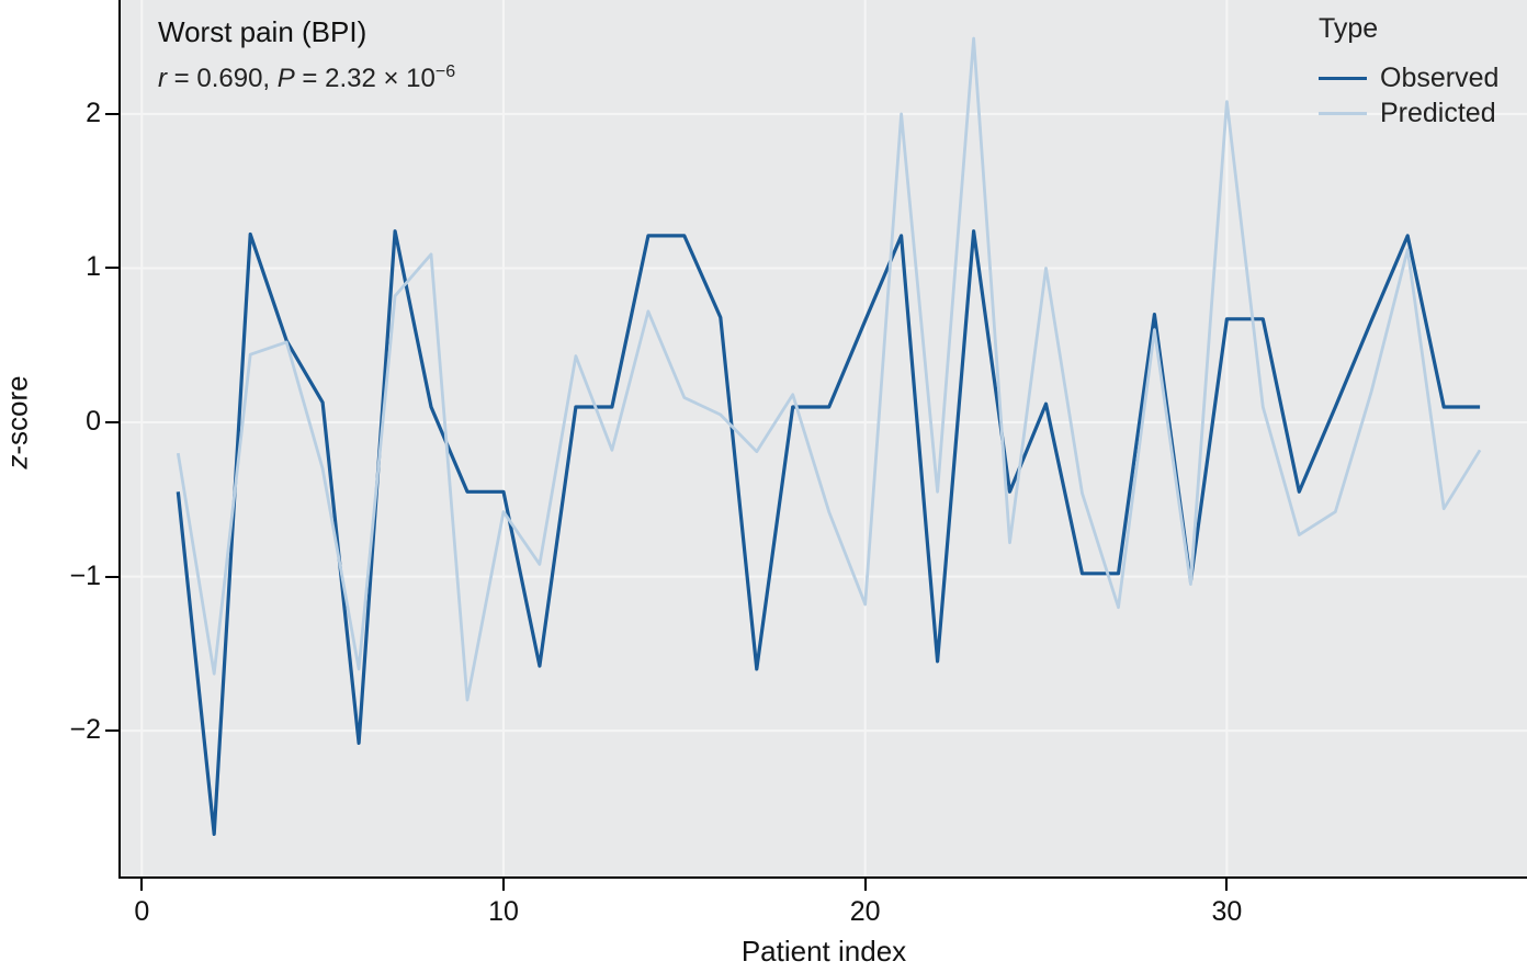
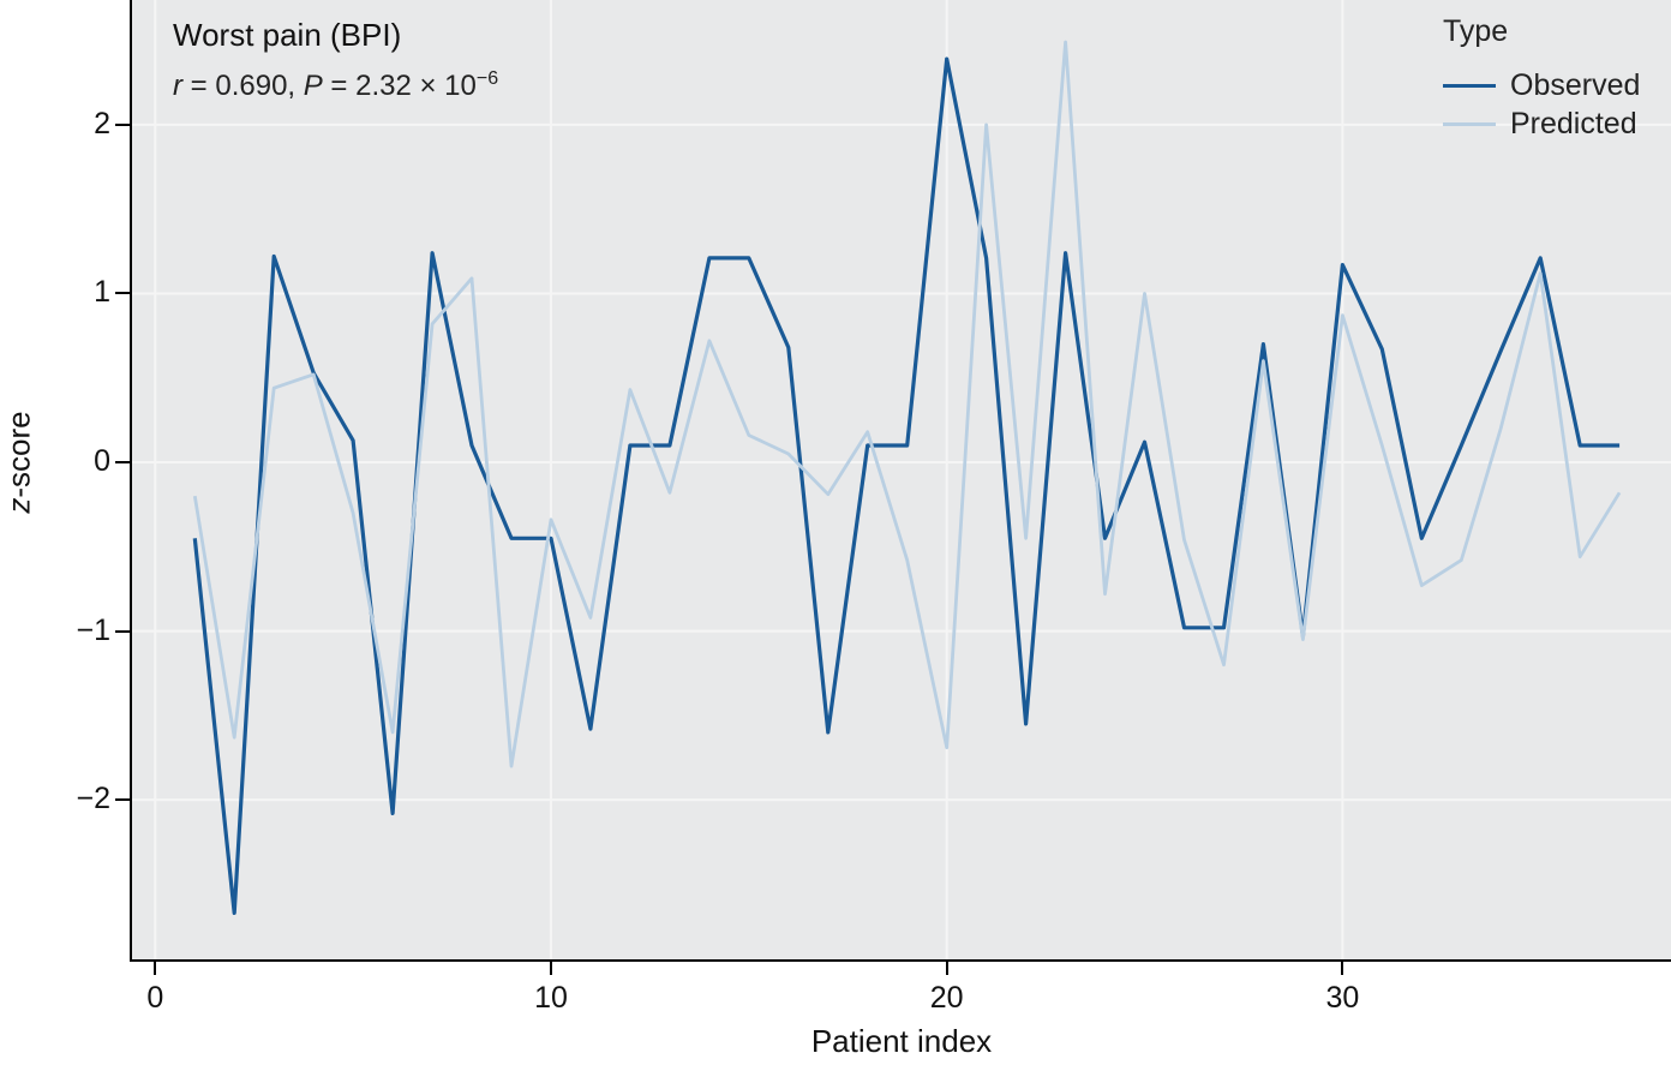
Predicted/10: -0.58 -> -0.34
Observed/20: 0.66 -> 2.39
Predicted/20: -1.18 -> -1.69
Observed/30: 0.67 -> 1.17
Predicted/30: 2.08 -> 0.87
